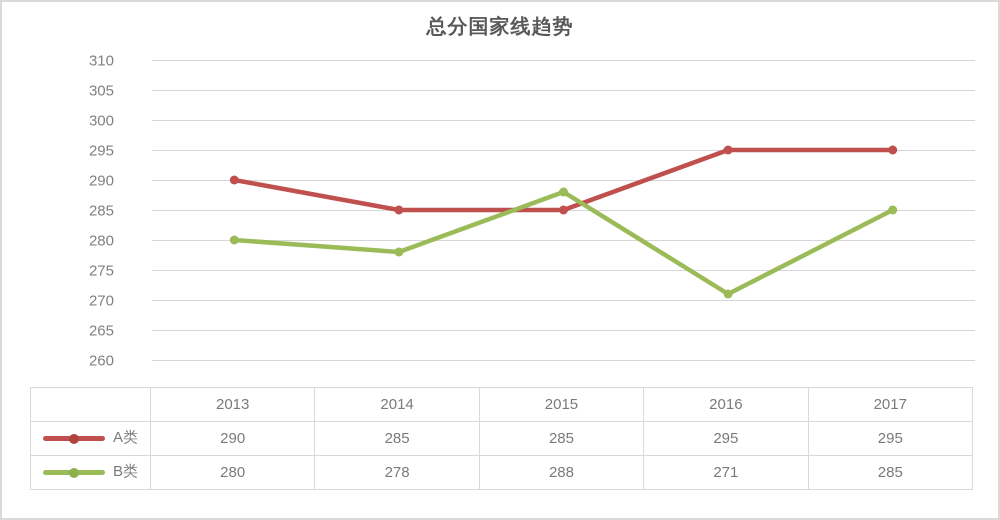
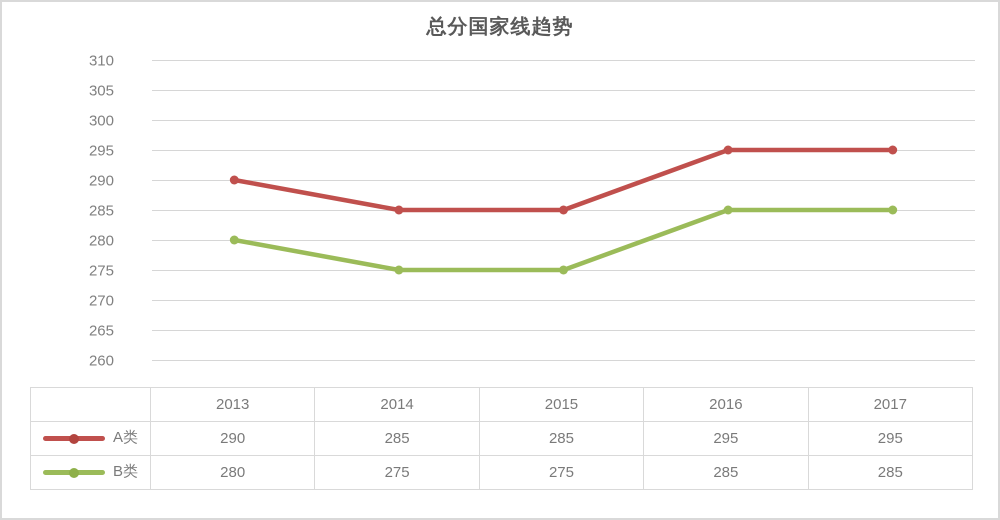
B类/2014: 278 -> 275
B类/2015: 288 -> 275
B类/2016: 271 -> 285
